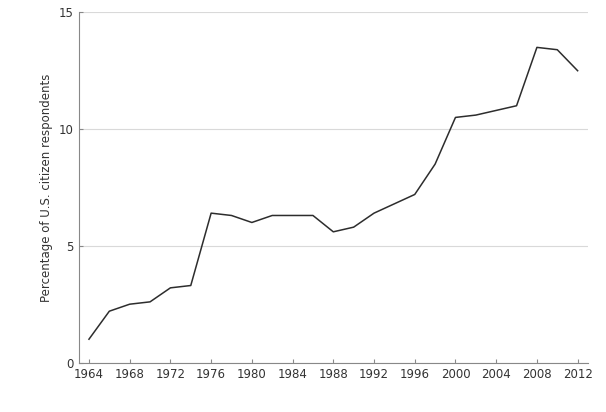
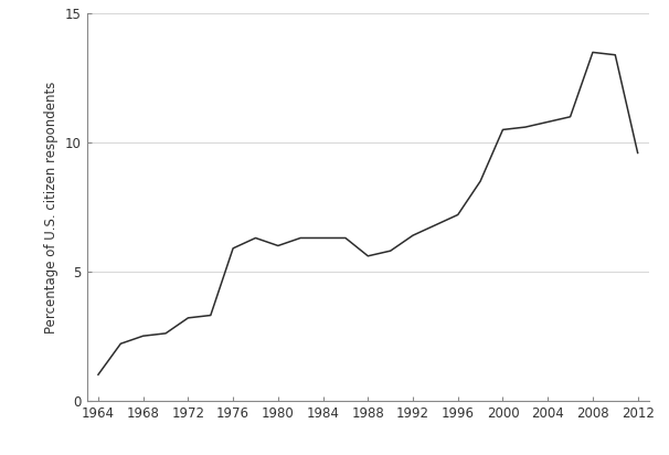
1976: 6.4 -> 5.9
2012: 12.5 -> 9.6
